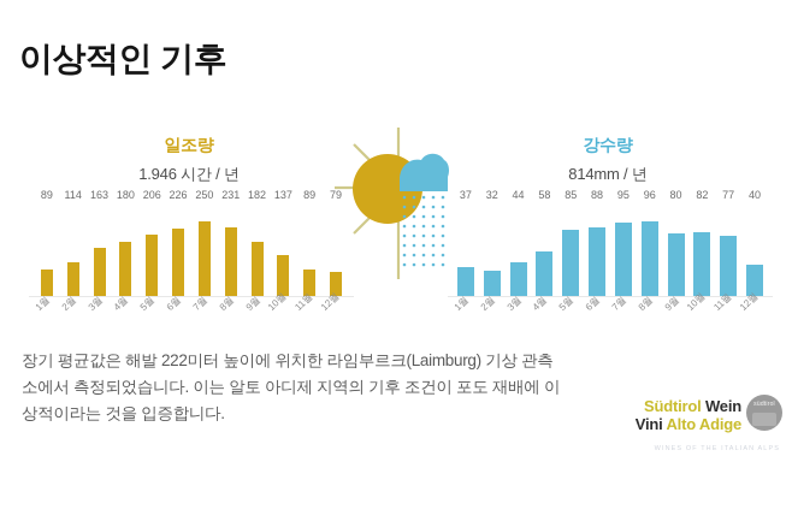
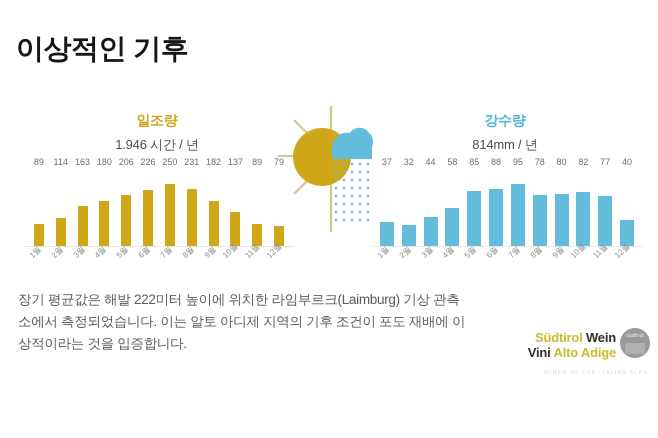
강수량/8월: 96 -> 78
